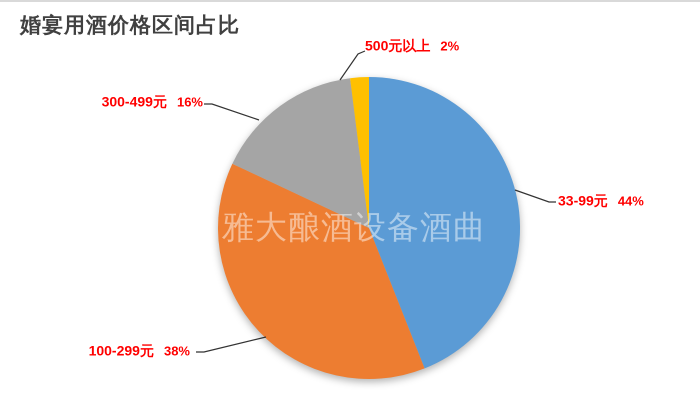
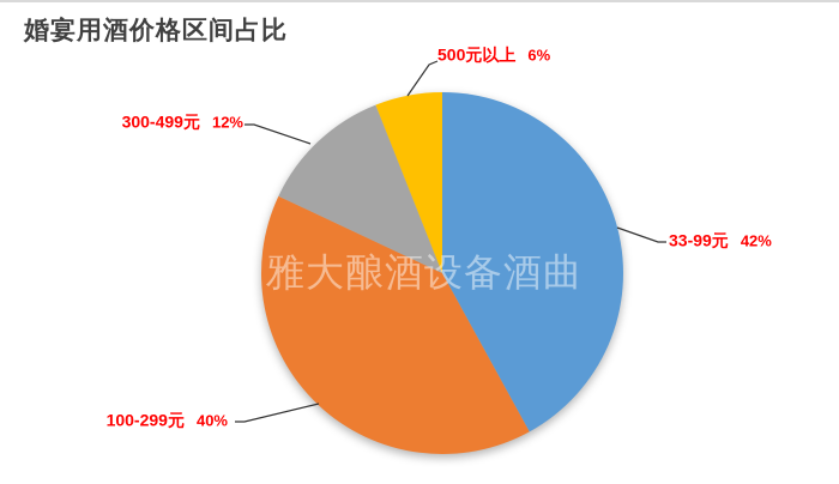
33-99元: 44% -> 42%
100-299元: 38% -> 40%
300-499元: 16% -> 12%
500元以上: 2% -> 6%
